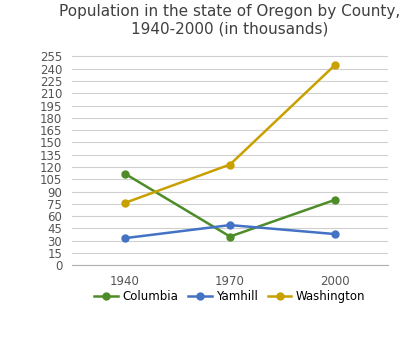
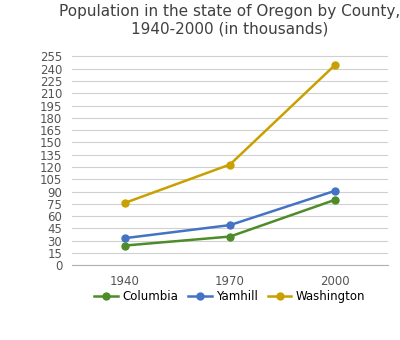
Columbia/1940: 112 -> 24
Yamhill/2000: 38 -> 91
